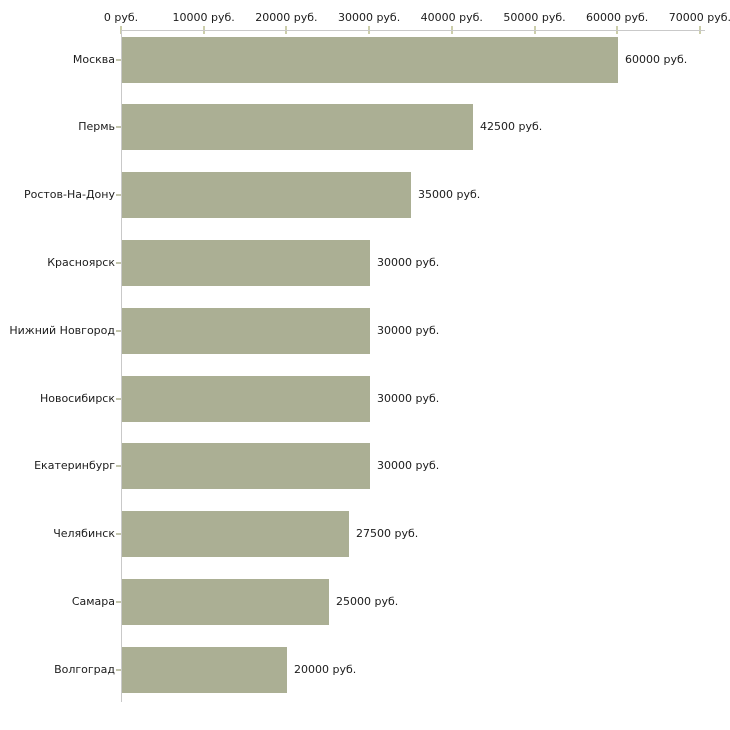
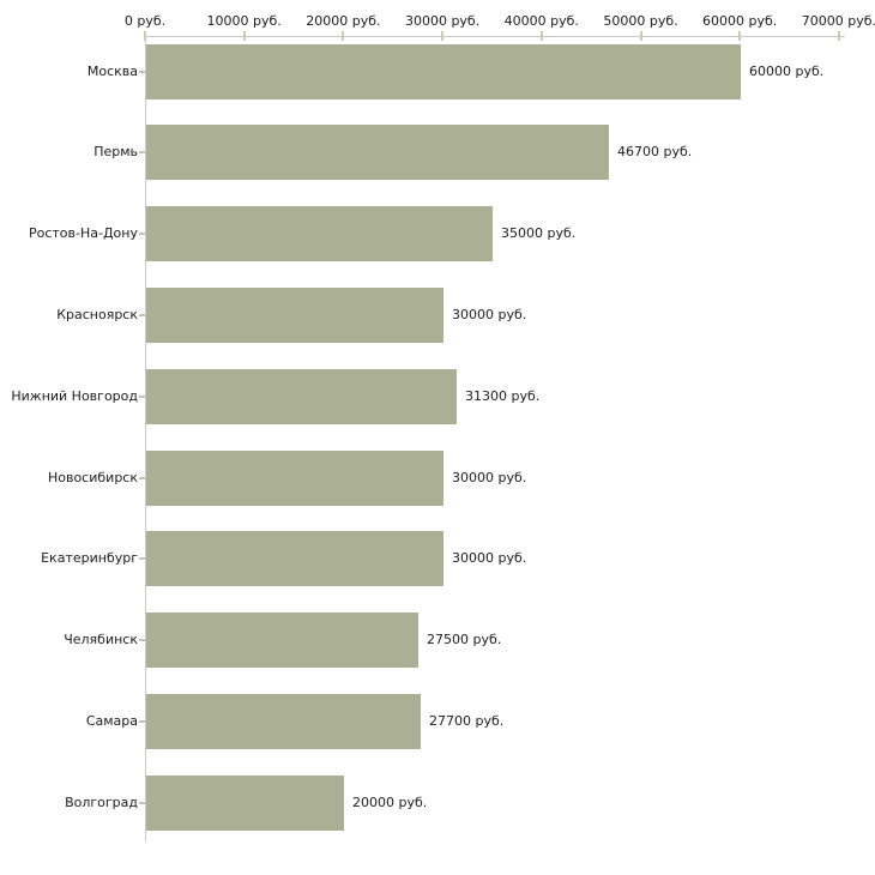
Пермь: 42500 -> 46700
Нижний Новгород: 30000 -> 31300
Самара: 25000 -> 27700
